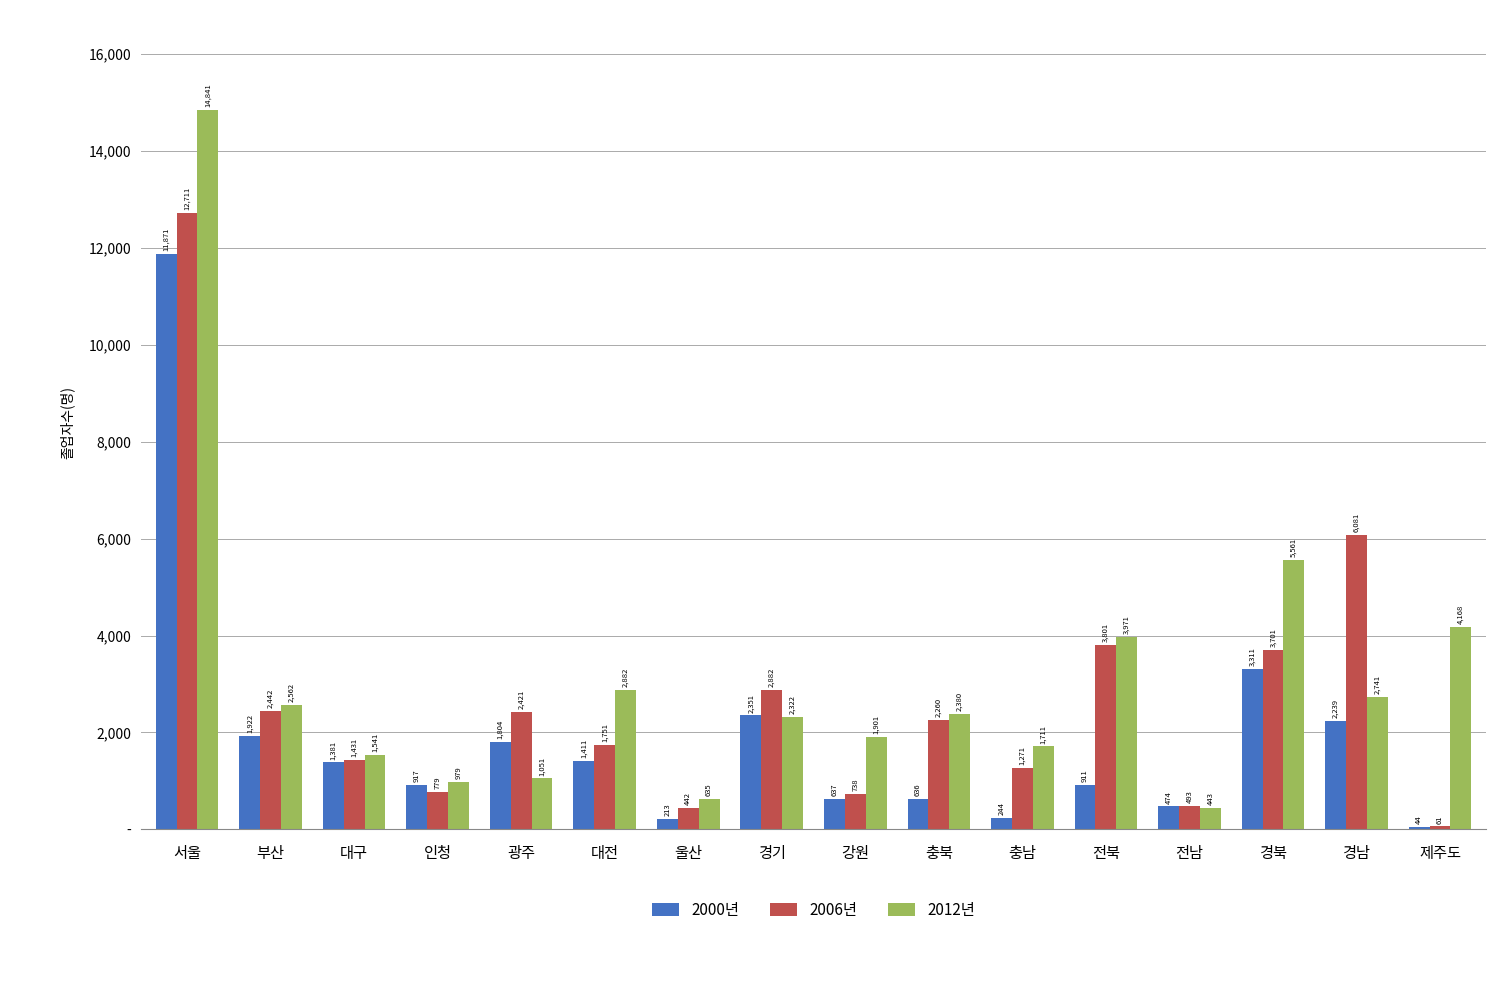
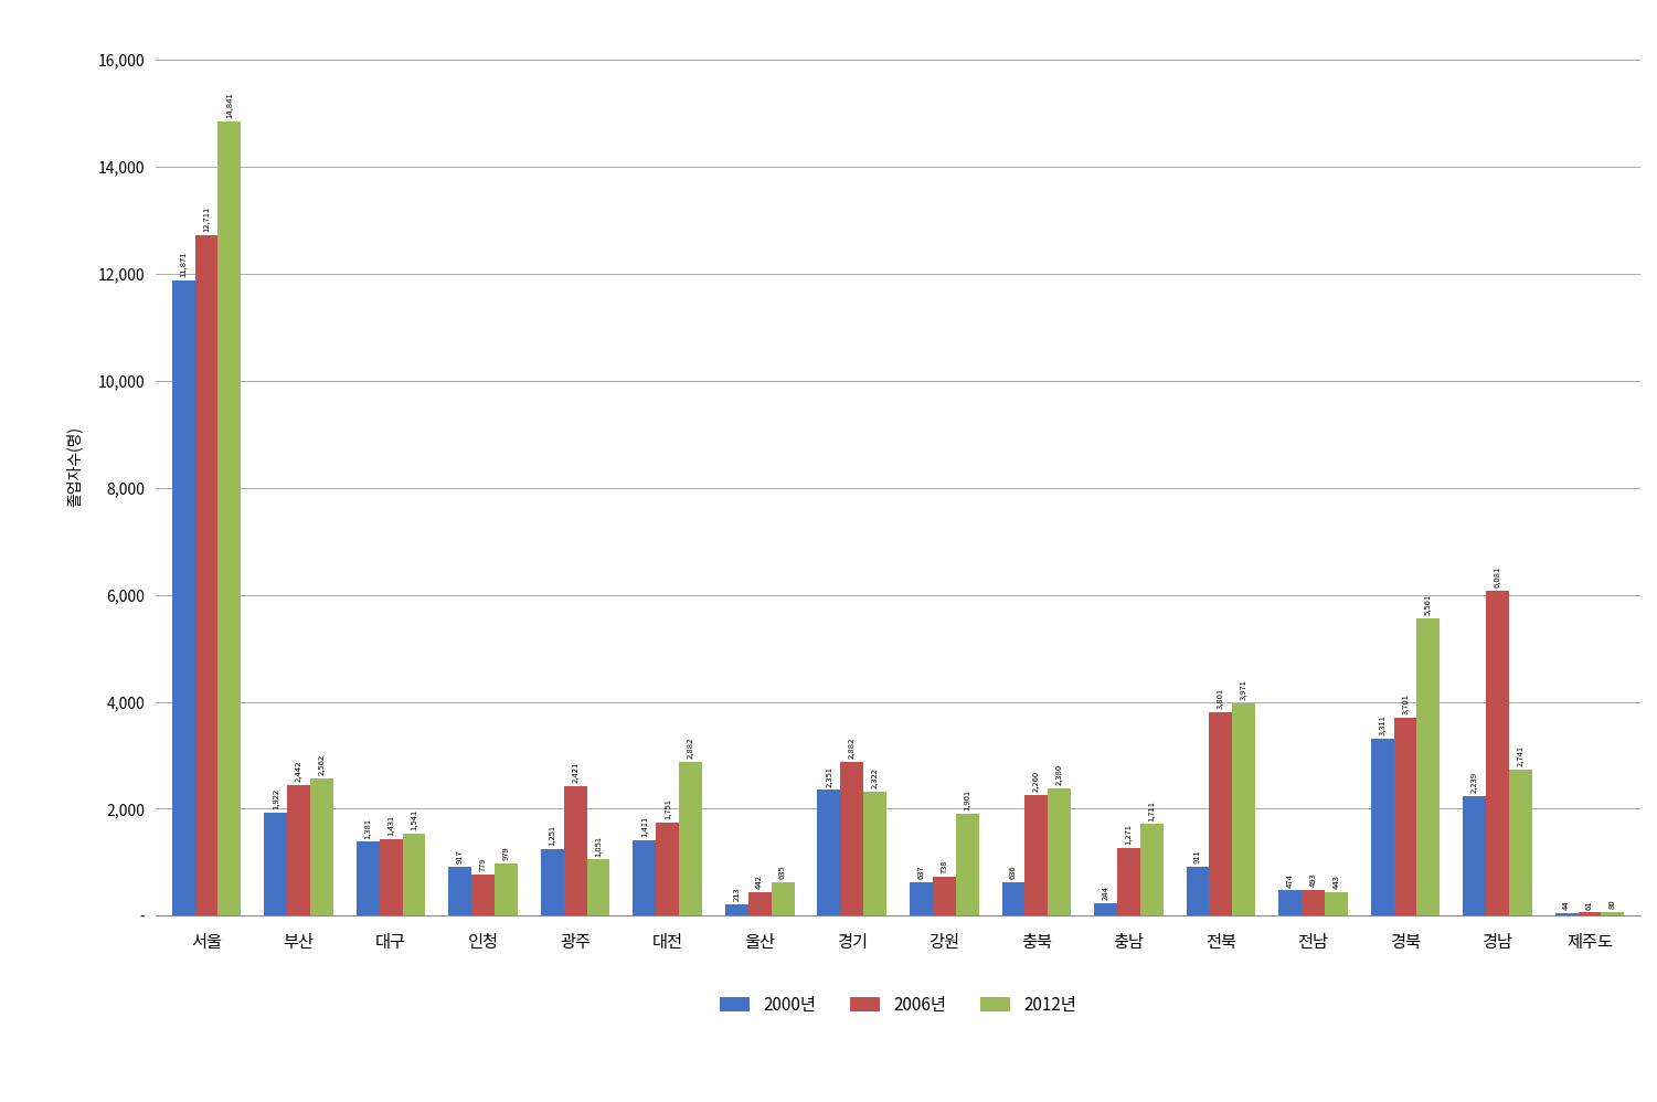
2000년/광주: 1,804 -> 1,251
2012년/제주도: 4,168 -> 80
